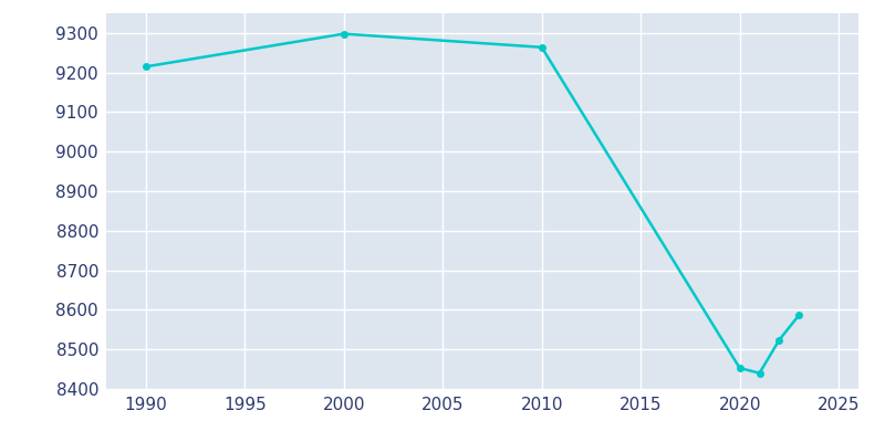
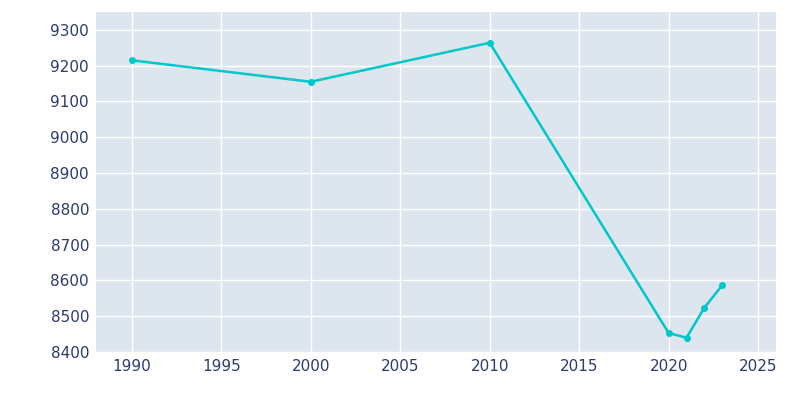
2000: 9298 -> 9155
